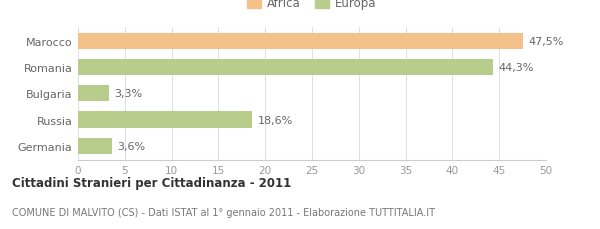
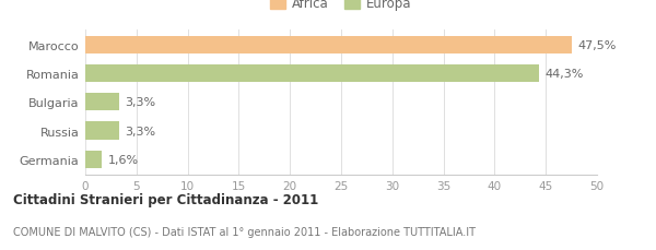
Russia: 18,6% -> 3,3%
Germania: 3,6% -> 1,6%
